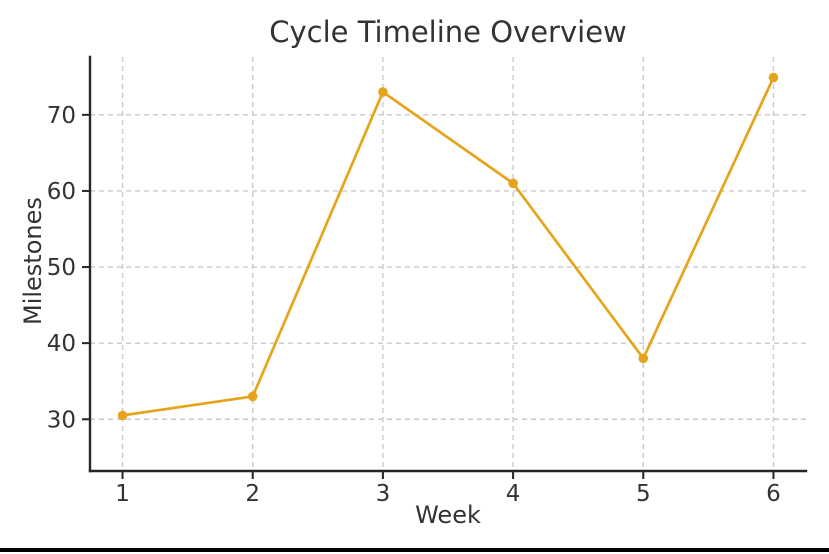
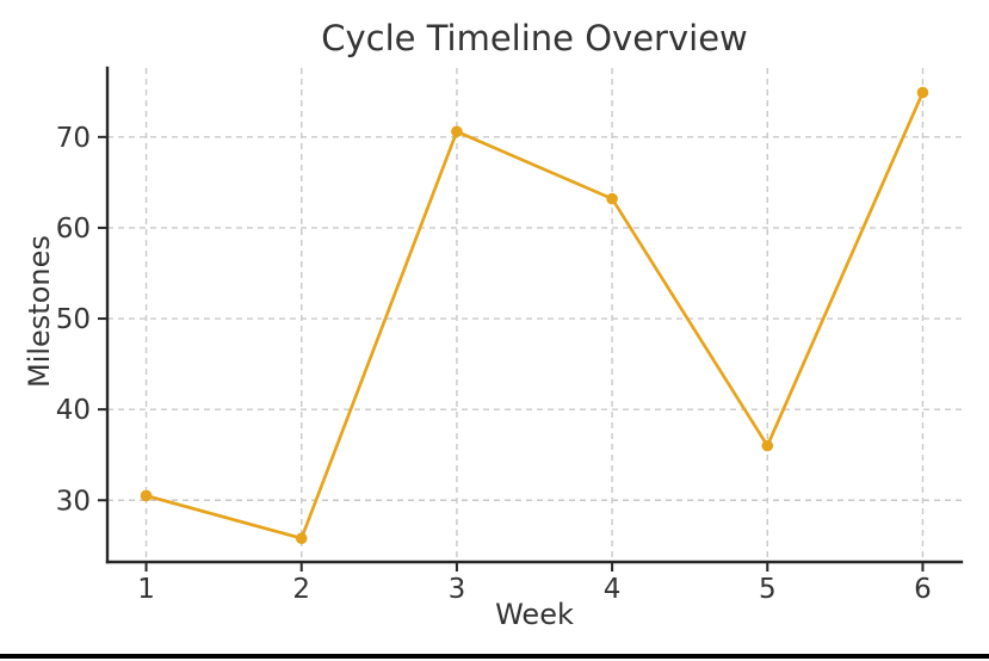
2: 33 -> 26
3: 73 -> 71
4: 61 -> 63
5: 38 -> 36
